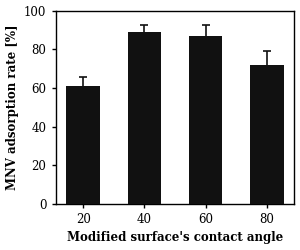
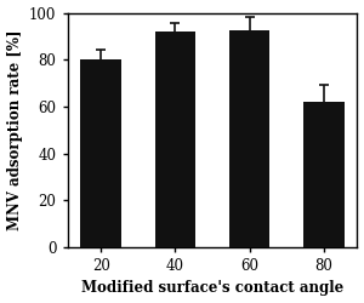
20: 61 -> 80
40: 89 -> 92
60: 87 -> 92
80: 72 -> 62
